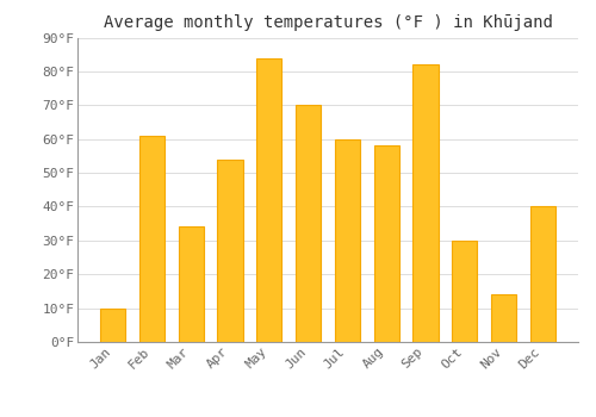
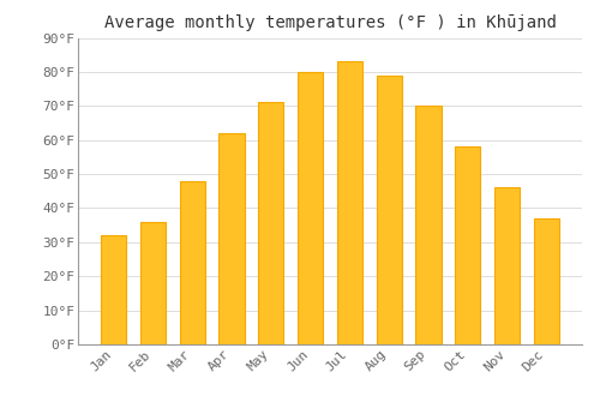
Jan: 10°F -> 32°F
Feb: 61°F -> 36°F
Mar: 34°F -> 48°F
Apr: 54°F -> 62°F
May: 84°F -> 71°F
Jun: 70°F -> 80°F
Jul: 60°F -> 83°F
Aug: 58°F -> 79°F
Sep: 82°F -> 70°F
Oct: 30°F -> 58°F
Nov: 14°F -> 46°F
Dec: 40°F -> 37°F
